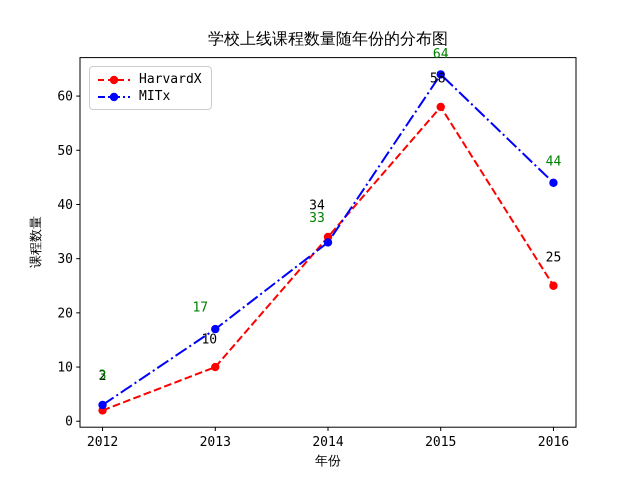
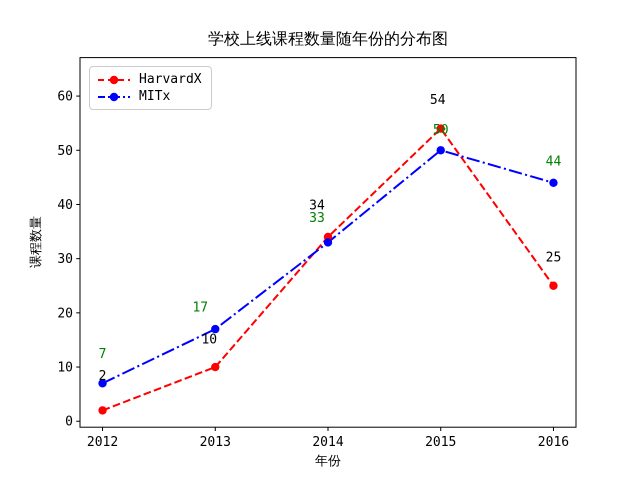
MITx/2012: 3 -> 7
HarvardX/2015: 58 -> 54
MITx/2015: 64 -> 50
